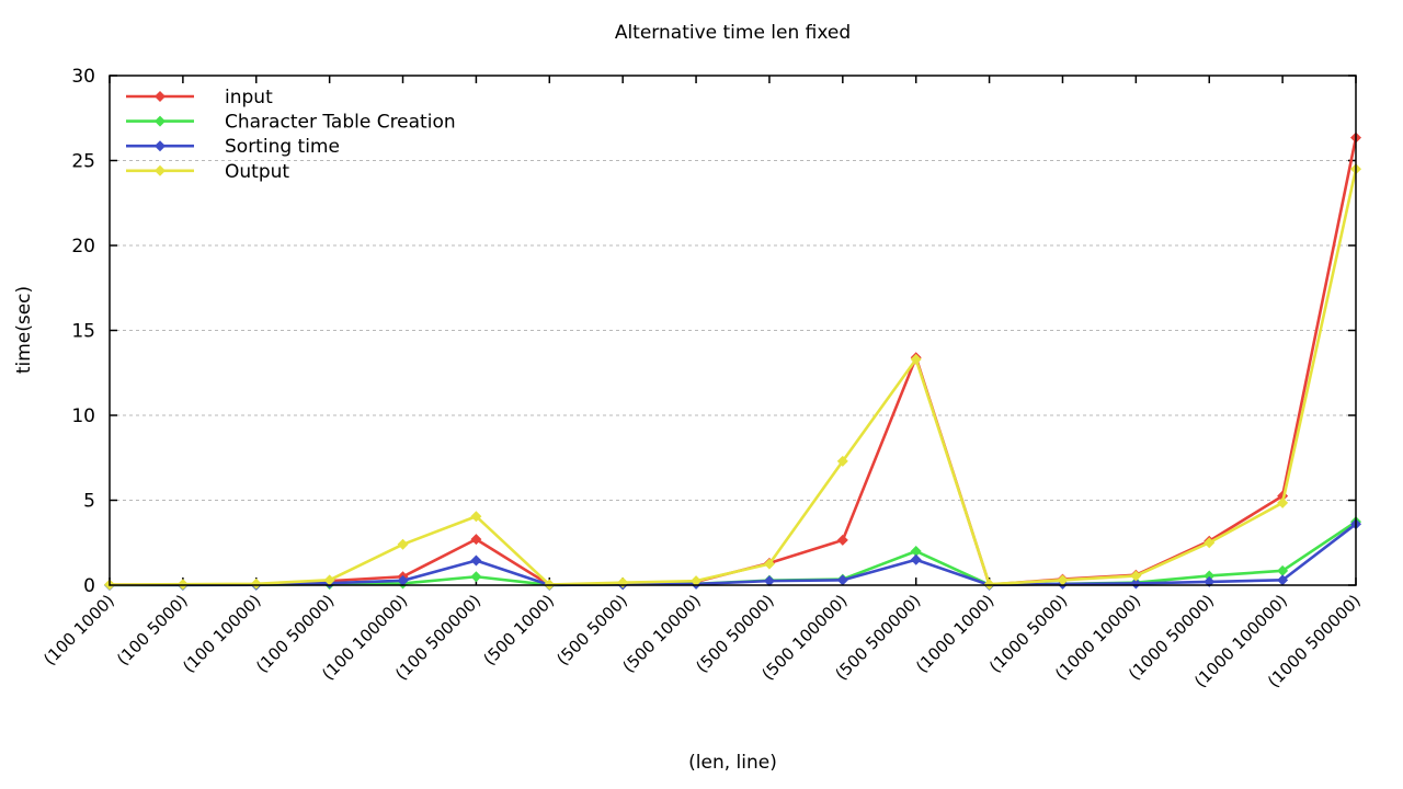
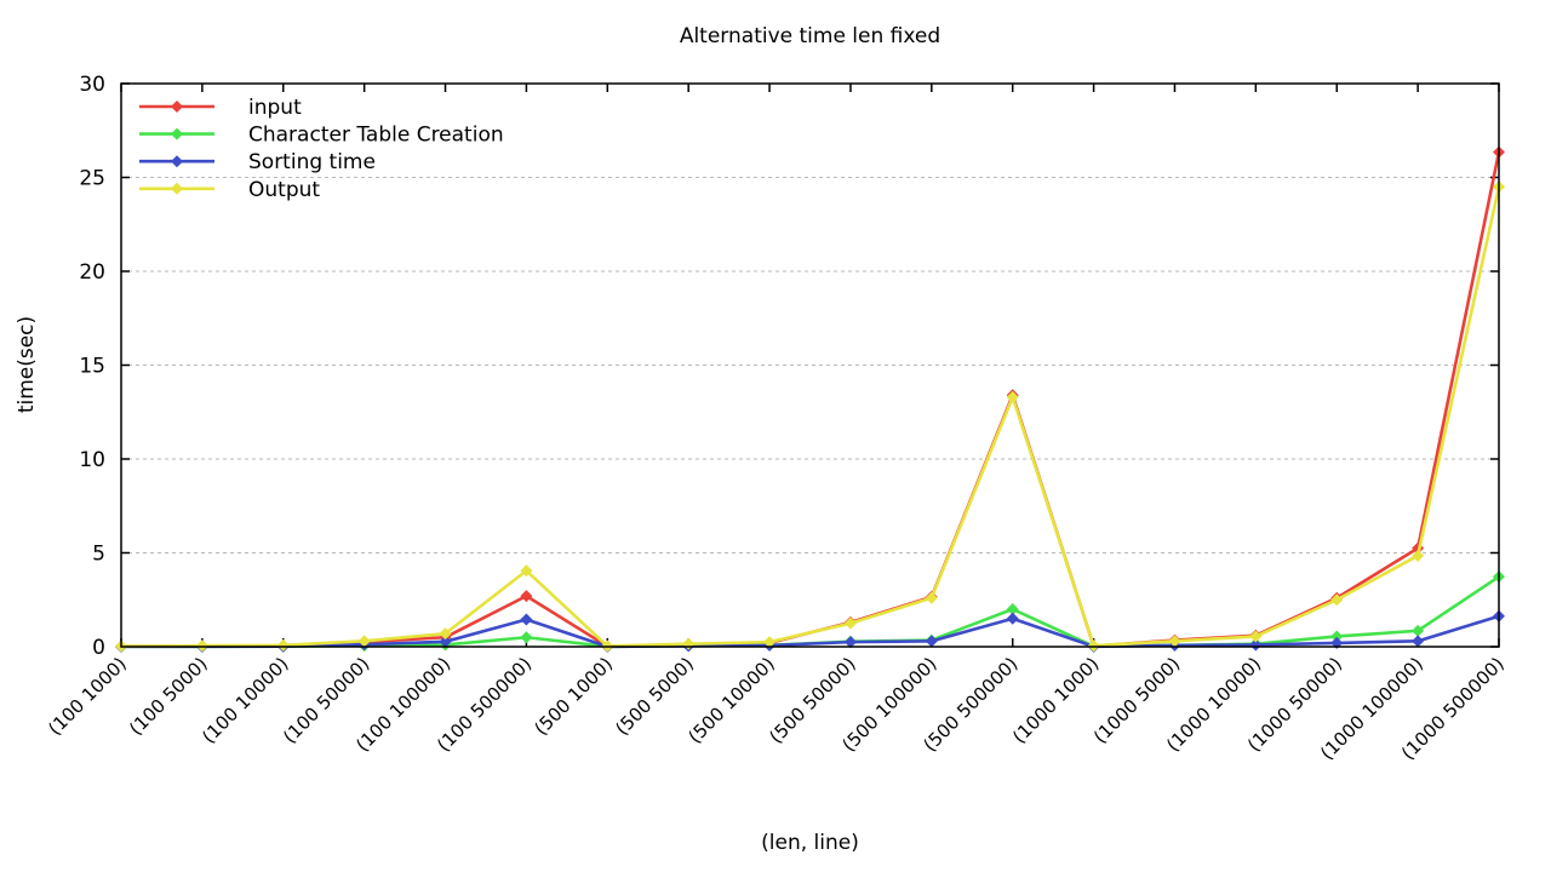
Output/(100 100000): 2.4 -> 0.7
Output/(500 100000): 7.3 -> 2.6
Sorting time/(1000 500000): 3.6 -> 1.6
